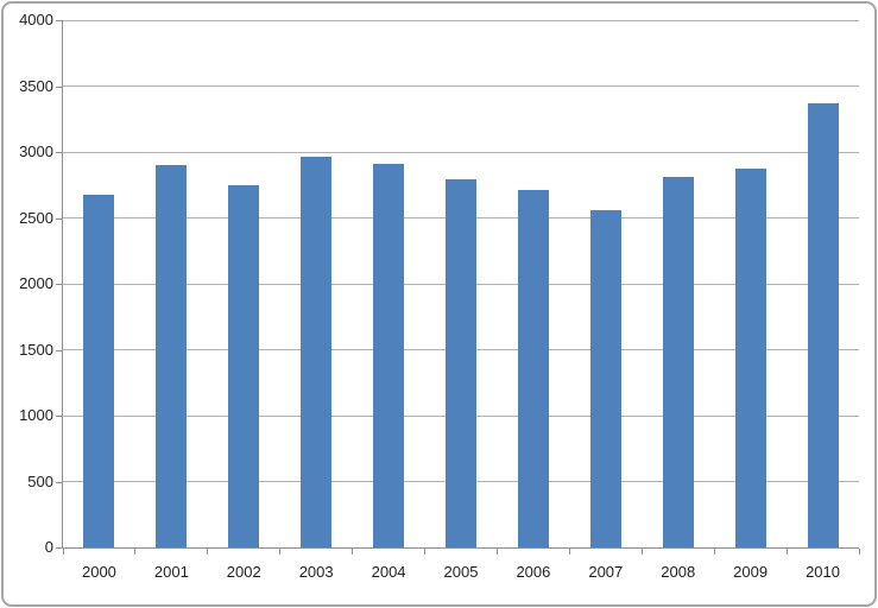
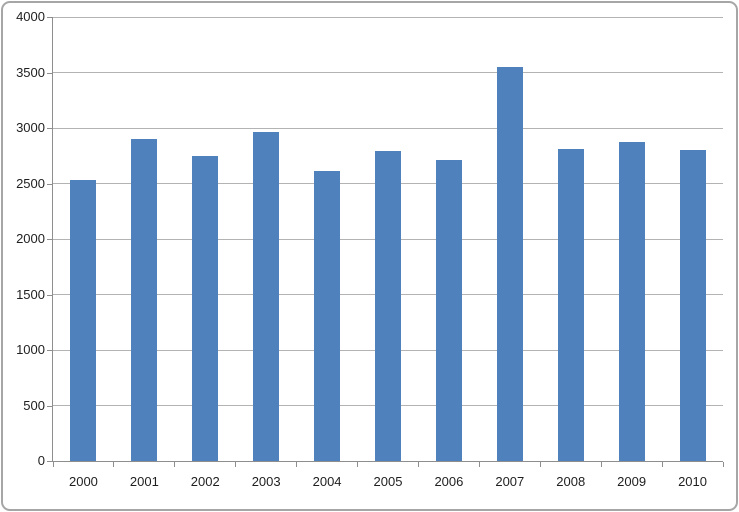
2000: 2680 -> 2530
2004: 2910 -> 2610
2007: 2560 -> 3550
2010: 3370 -> 2800
